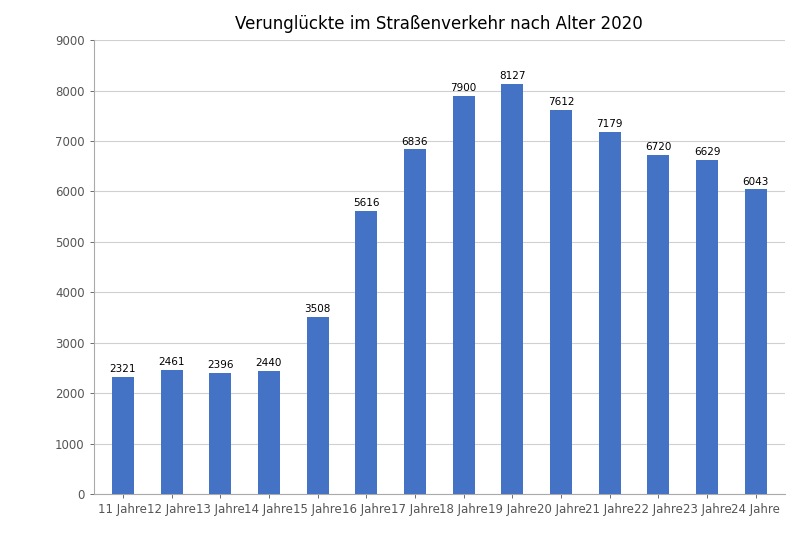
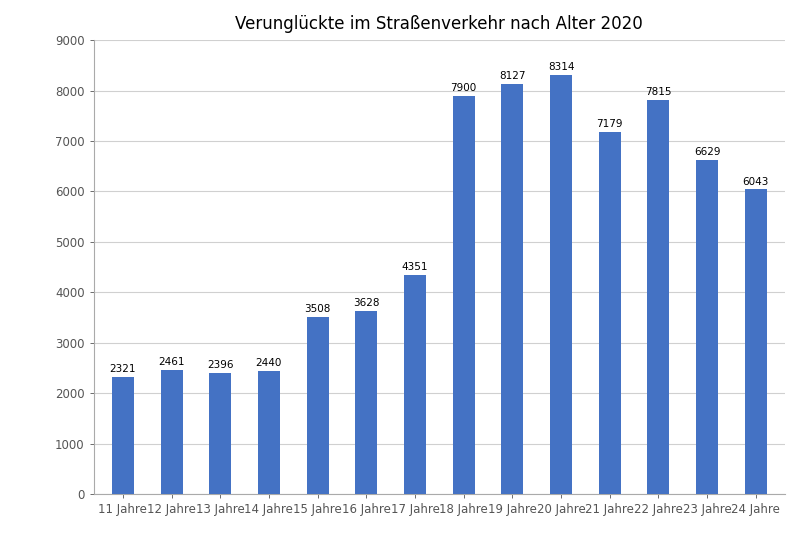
16 Jahre: 5616 -> 3628
17 Jahre: 6836 -> 4351
20 Jahre: 7612 -> 8314
22 Jahre: 6720 -> 7815
